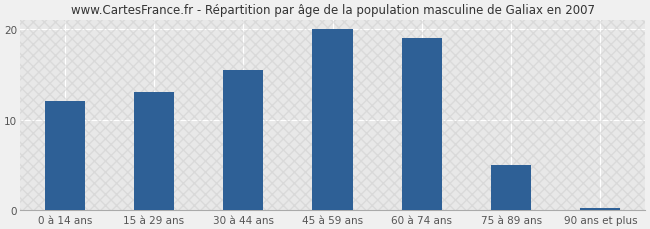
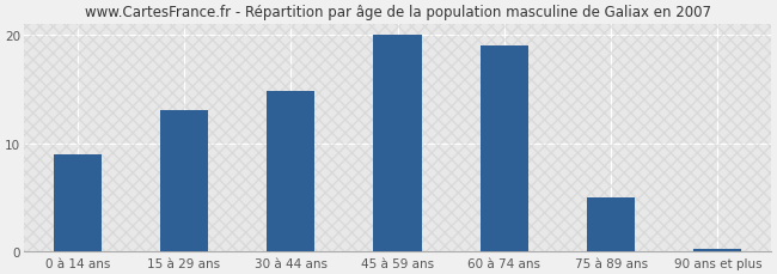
0 à 14 ans: 12.0 -> 9.0
30 à 44 ans: 15.5 -> 14.8
